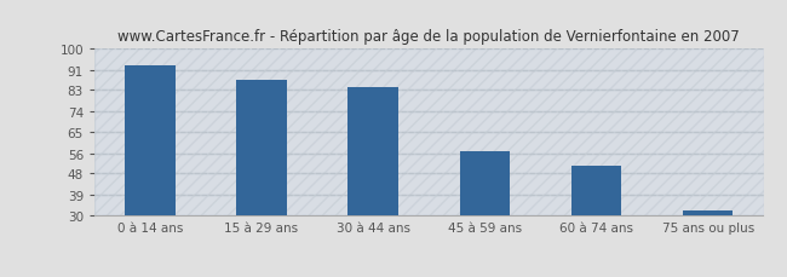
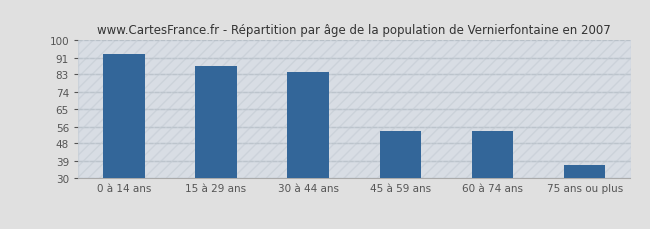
45 à 59 ans: 57 -> 54
60 à 74 ans: 51 -> 54
75 ans ou plus: 32 -> 37
